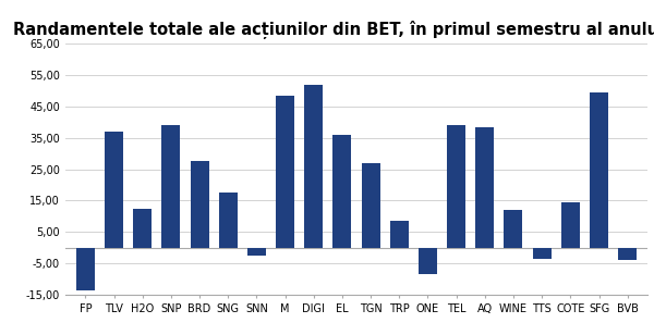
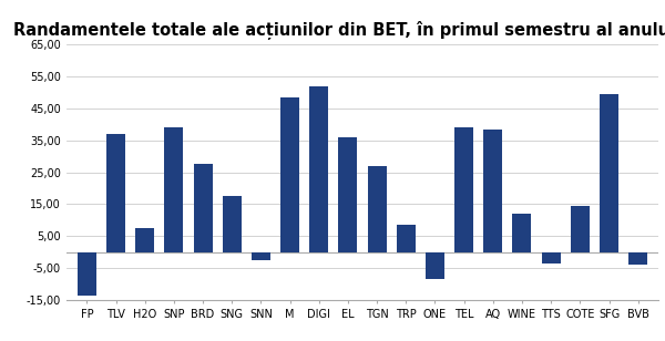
H2O: 12,5 -> 7,5
